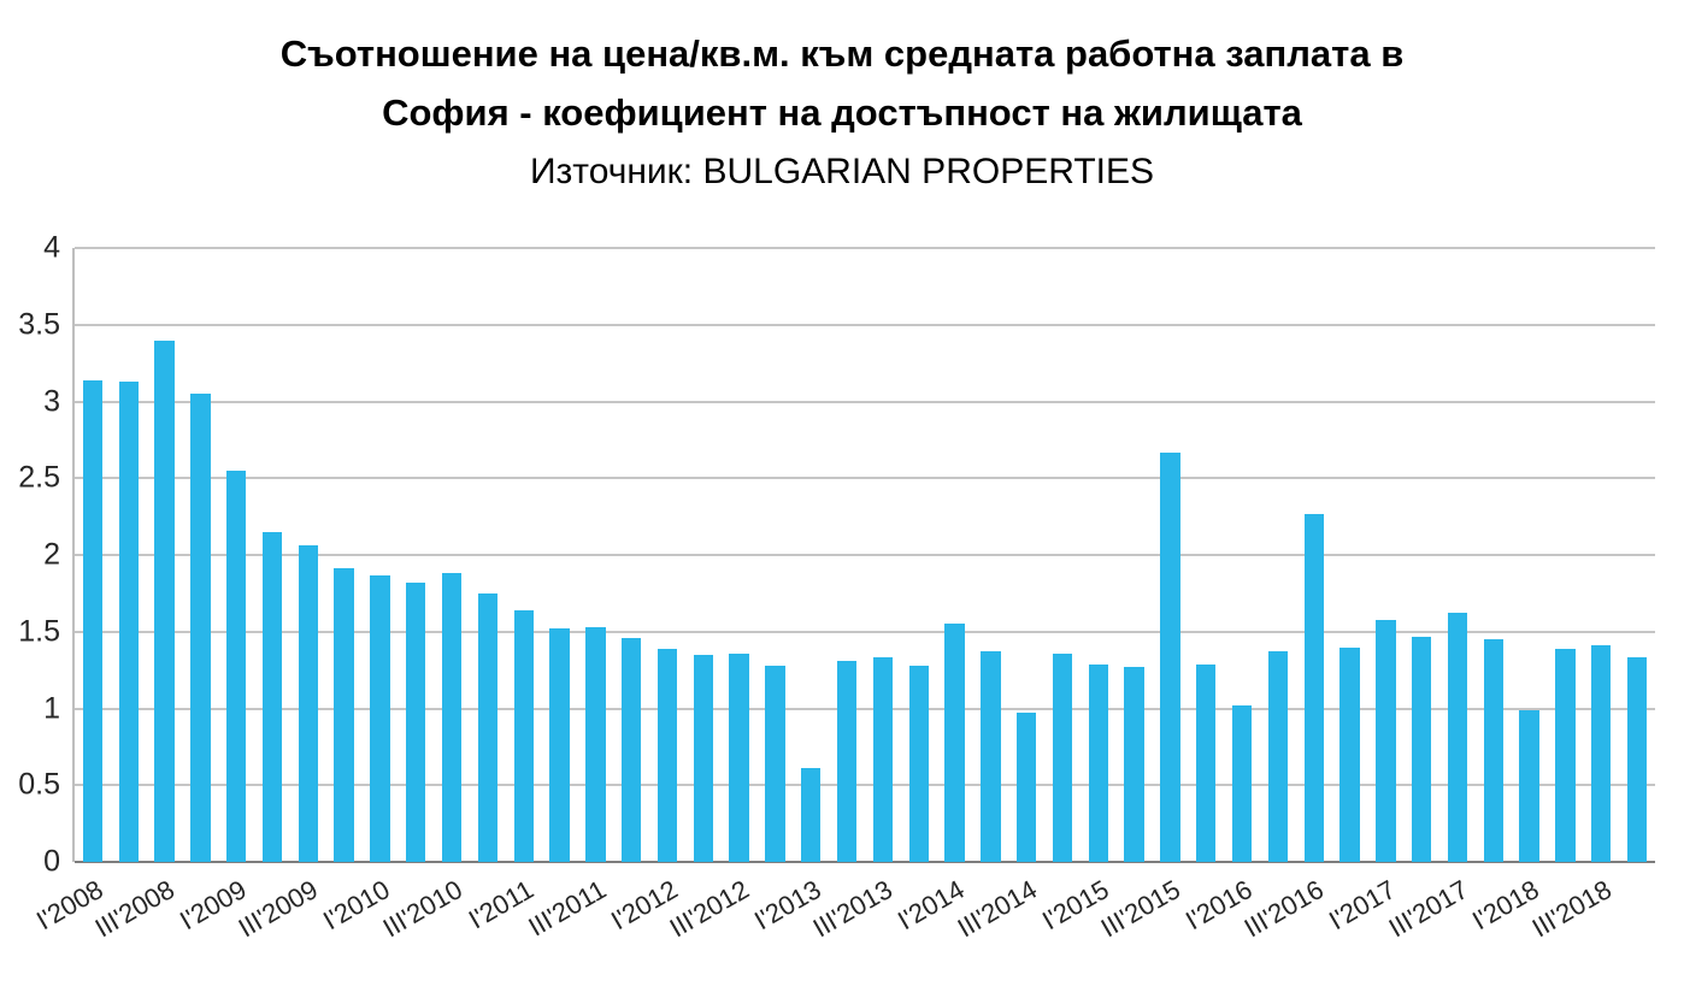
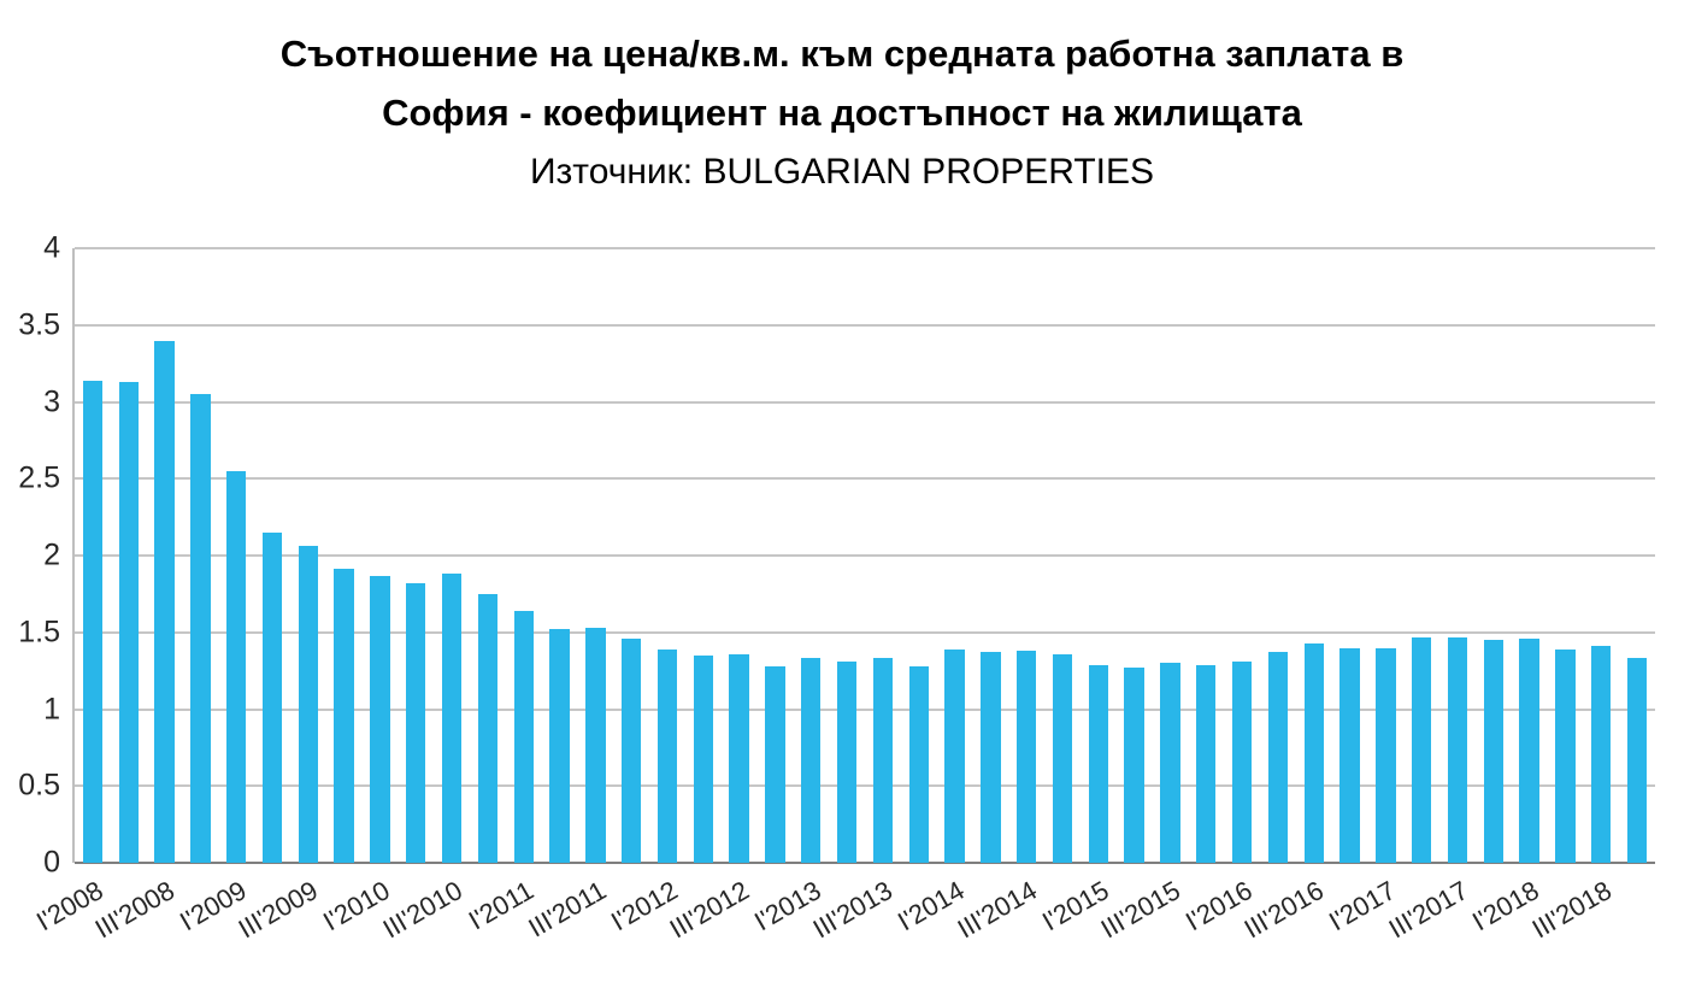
I'2013: 0.61 -> 1.33
I'2014: 1.55 -> 1.39
III'2014: 0.97 -> 1.38
III'2015: 2.67 -> 1.30
I'2016: 1.02 -> 1.31
III'2016: 2.27 -> 1.43
I'2017: 1.58 -> 1.40
III'2017: 1.62 -> 1.47
I'2018: 0.99 -> 1.46
